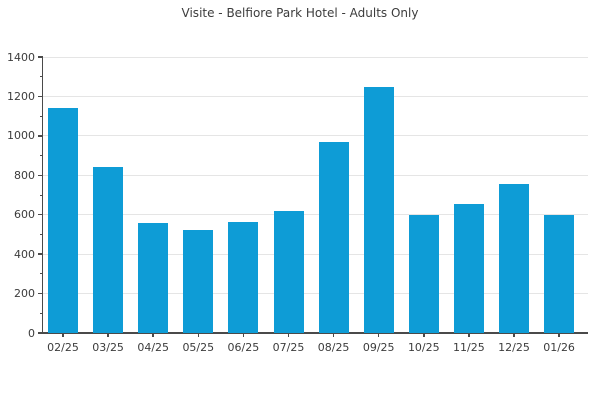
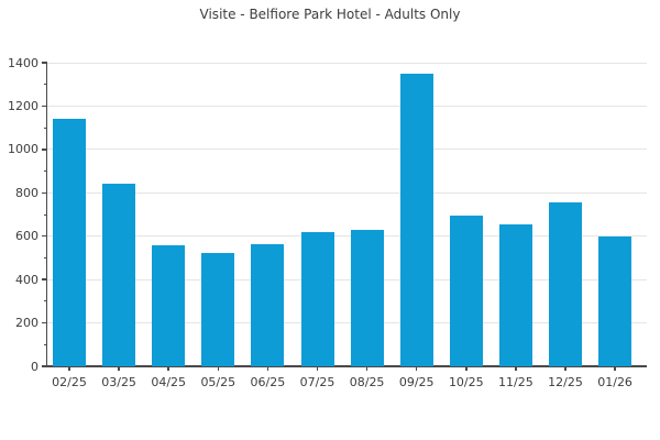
08/25: 970 -> 630
09/25: 1250 -> 1350
10/25: 600 -> 700
